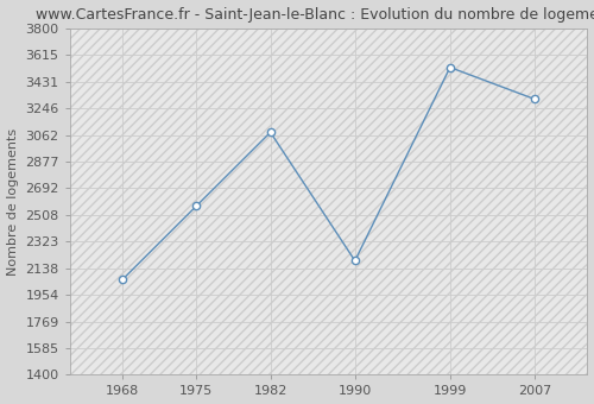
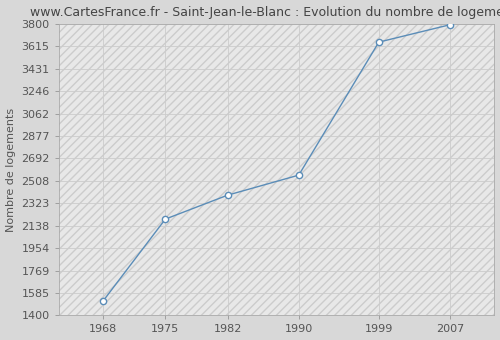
1968: 2060 -> 1520
1975: 2570 -> 2190
1982: 3080 -> 2390
1990: 2190 -> 2560
1999: 3530 -> 3650
2007: 3310 -> 3790
